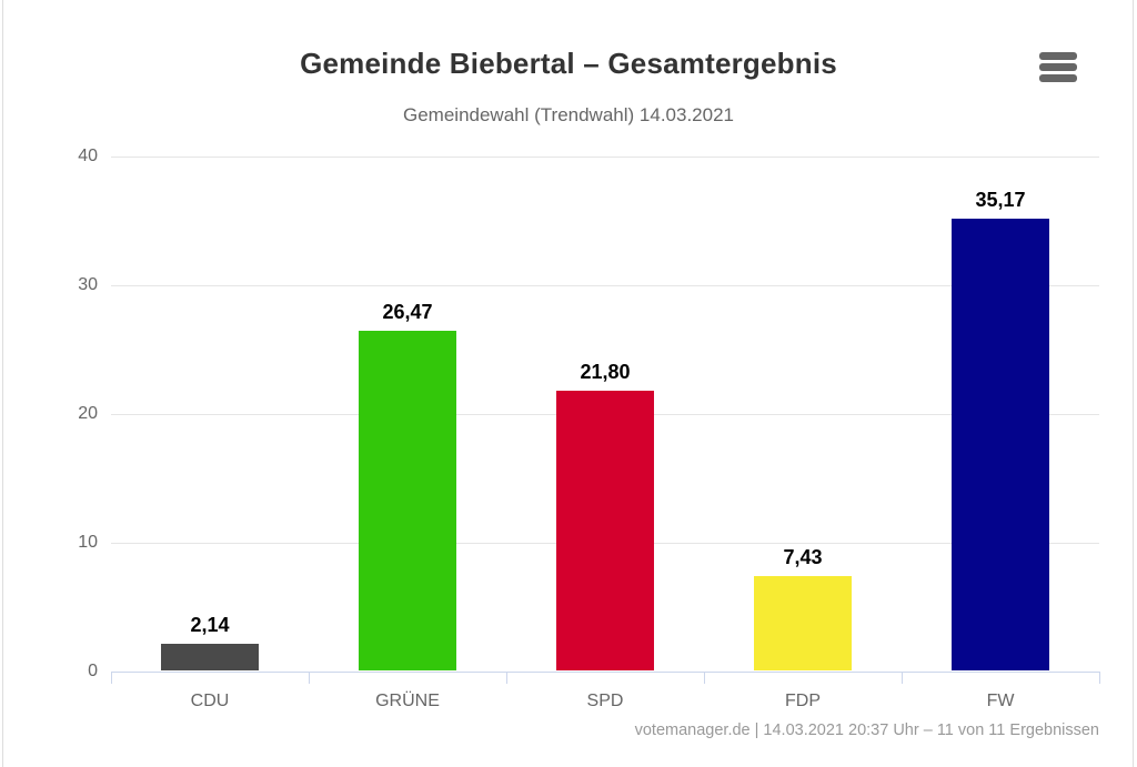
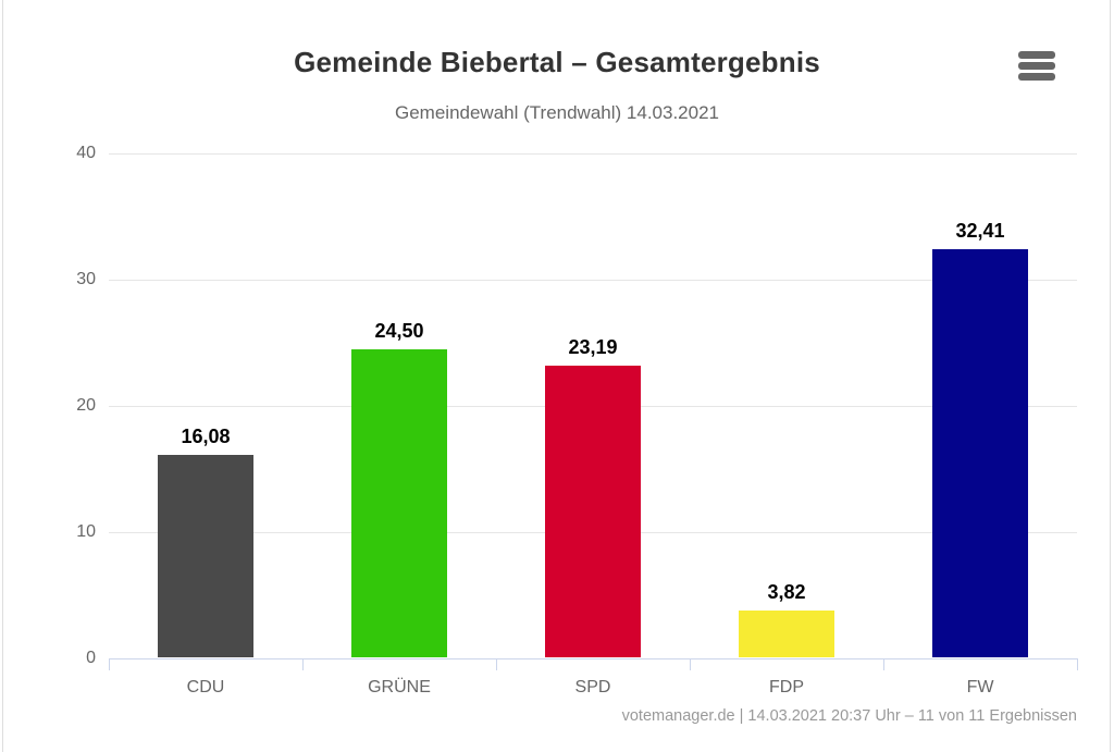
CDU: 2,14 -> 16,08
GRÜNE: 26,47 -> 24,50
SPD: 21,80 -> 23,19
FDP: 7,43 -> 3,82
FW: 35,17 -> 32,41
